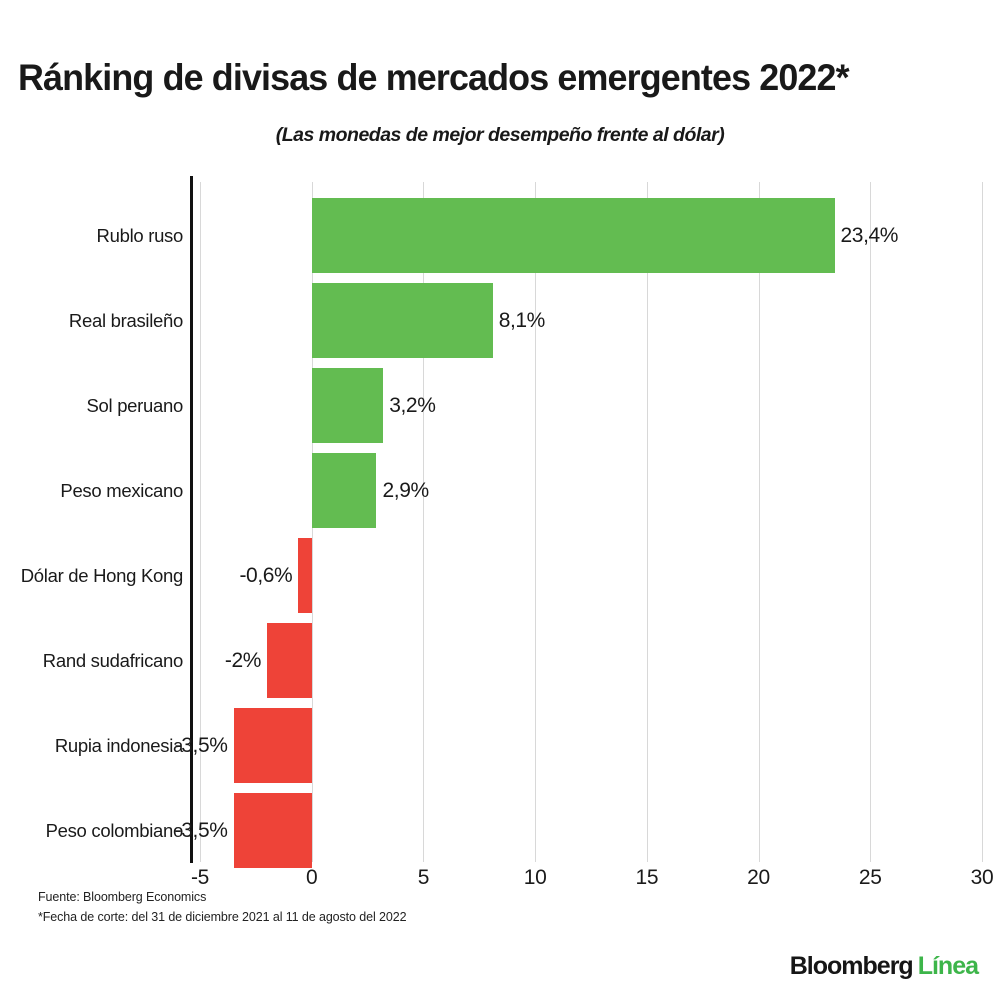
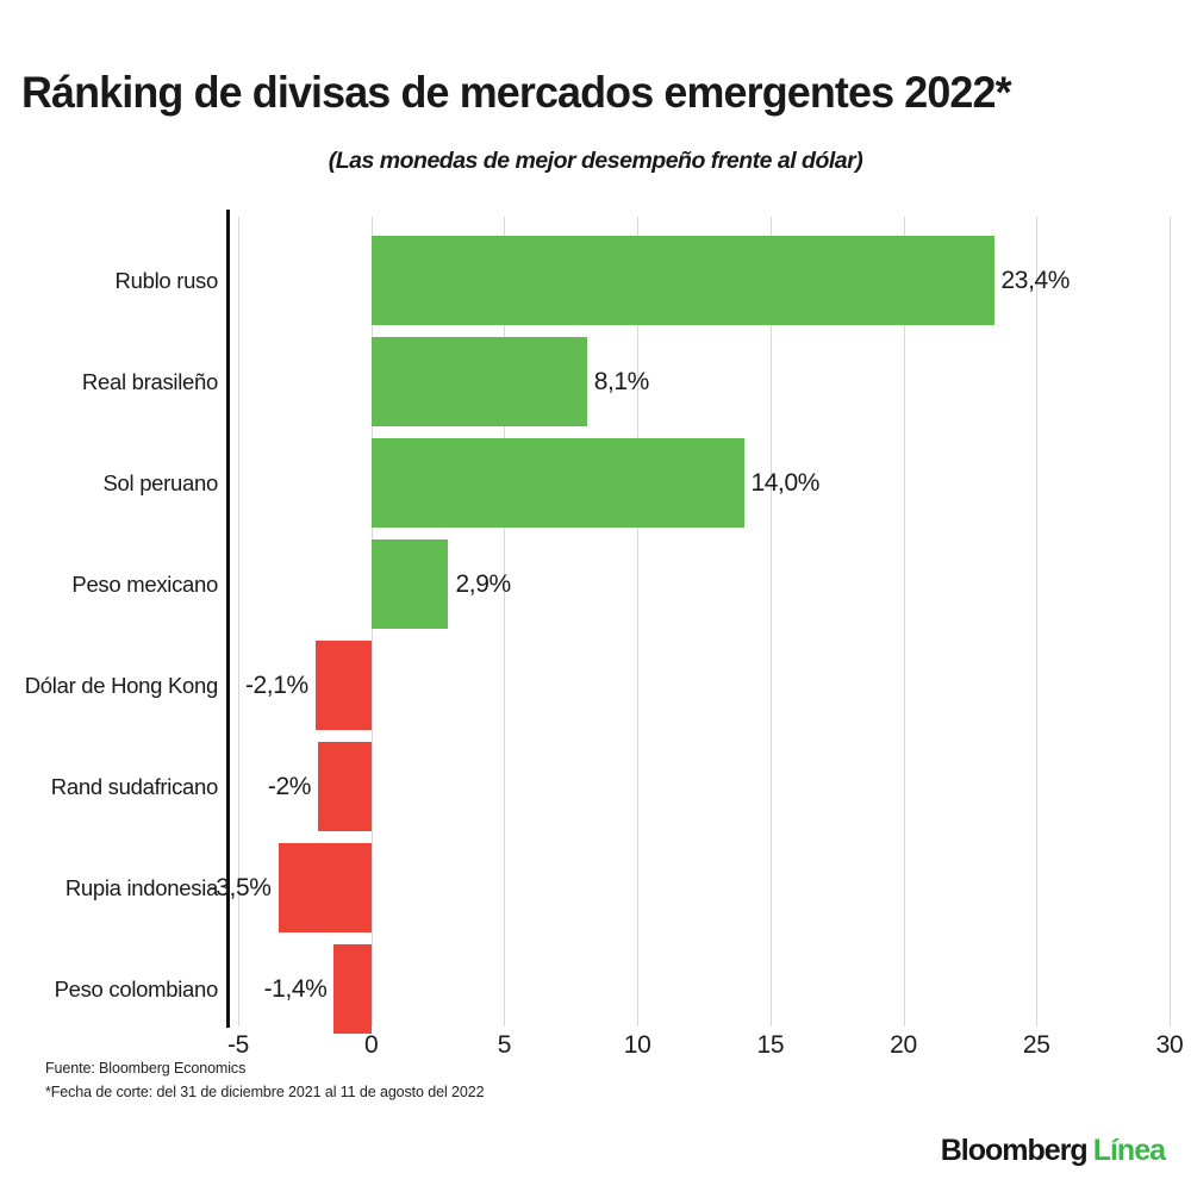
Sol peruano: 3,2% -> 14,0%
Dólar de Hong Kong: -0,6% -> -2,1%
Peso colombiano: -3,5% -> -1,4%
